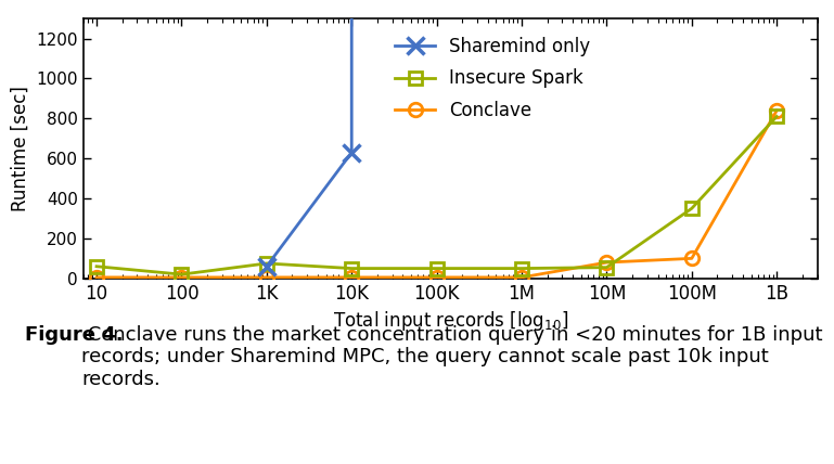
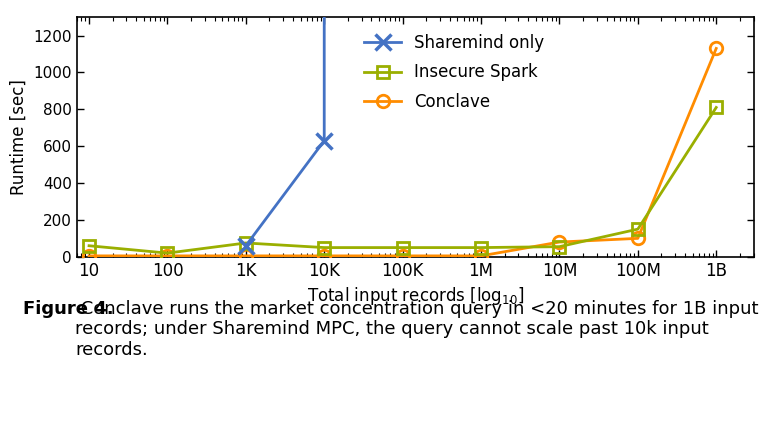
Insecure Spark/100M: 350 -> 150
Conclave/1B: 840 -> 1130
